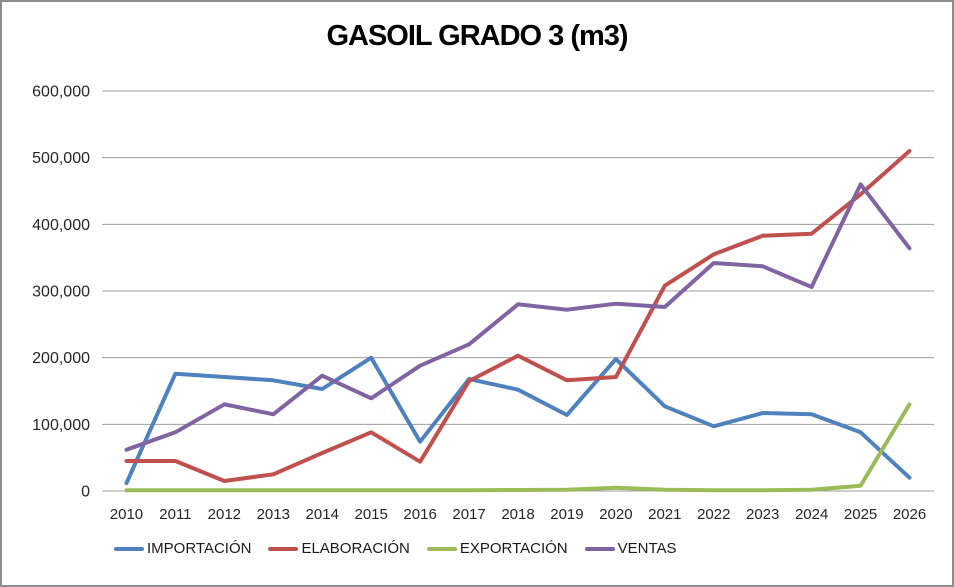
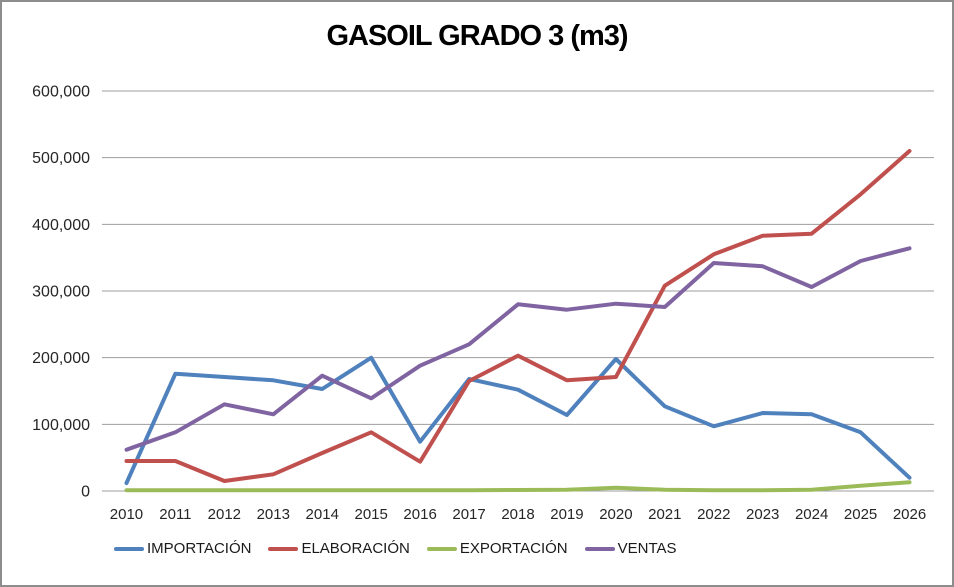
VENTAS/2025: 460000 -> 340000
EXPORTACIÓN/2026: 130000 -> 10000
